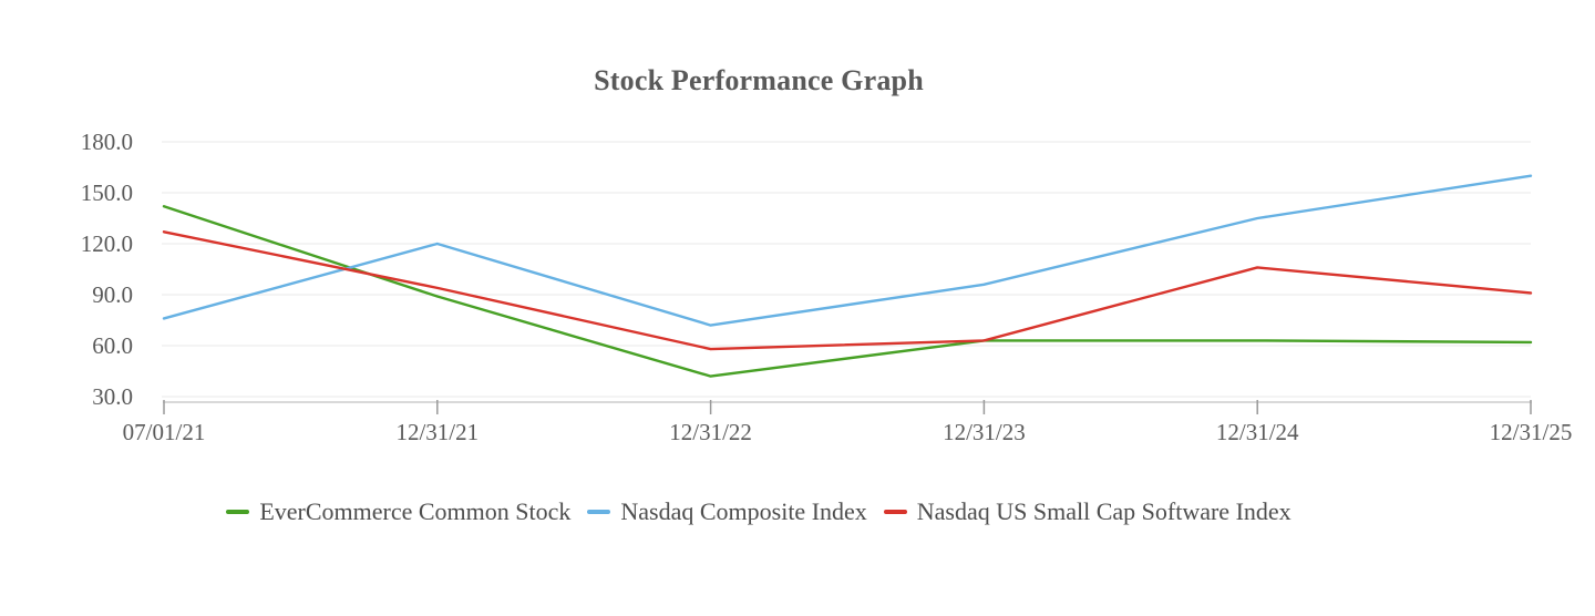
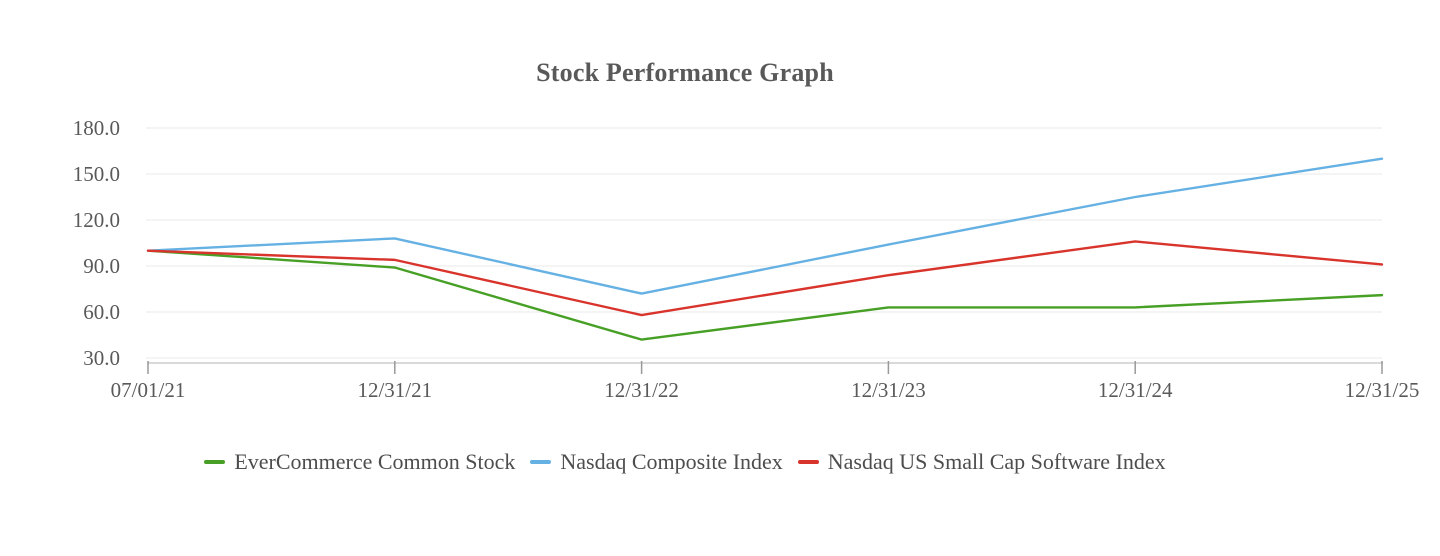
EverCommerce Common Stock/07/01/21: 142 -> 100
Nasdaq Composite Index/07/01/21: 76 -> 100
Nasdaq US Small Cap Software Index/07/01/21: 127 -> 100
Nasdaq Composite Index/12/31/21: 120 -> 108
Nasdaq Composite Index/12/31/23: 96 -> 104
Nasdaq US Small Cap Software Index/12/31/23: 63 -> 84
EverCommerce Common Stock/12/31/25: 62 -> 71
